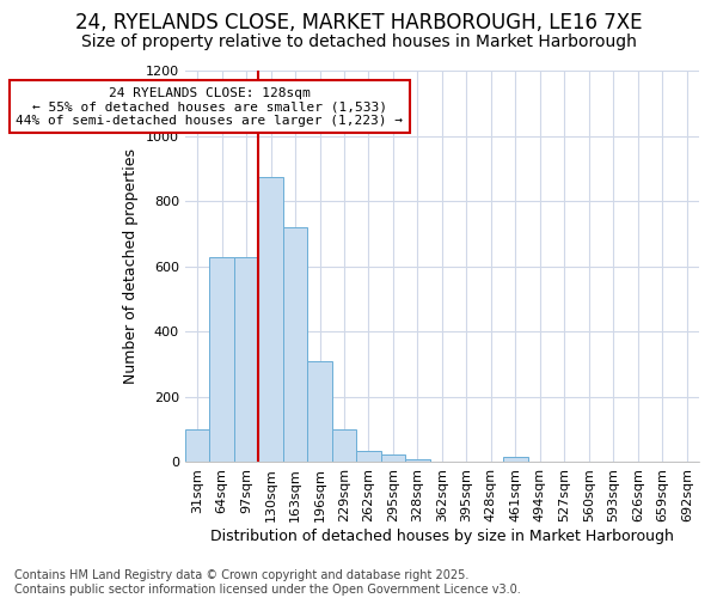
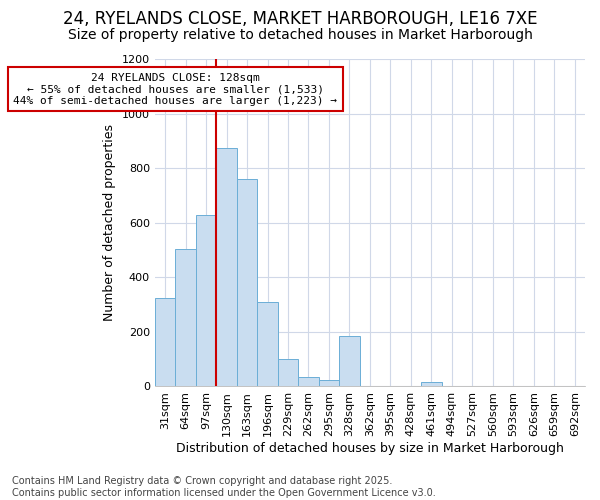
31sqm: 100 -> 325
64sqm: 630 -> 505
163sqm: 720 -> 760
328sqm: 10 -> 185
